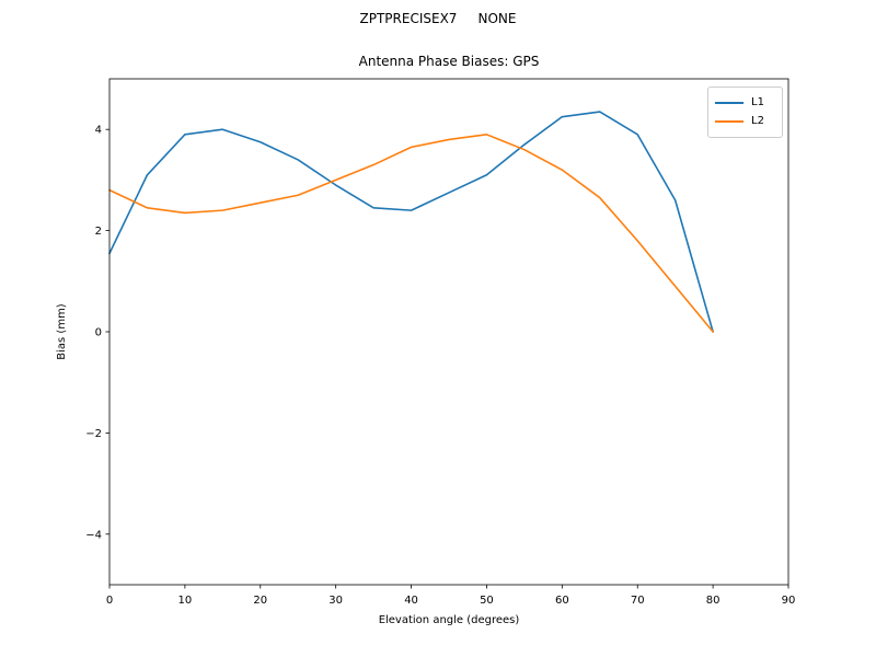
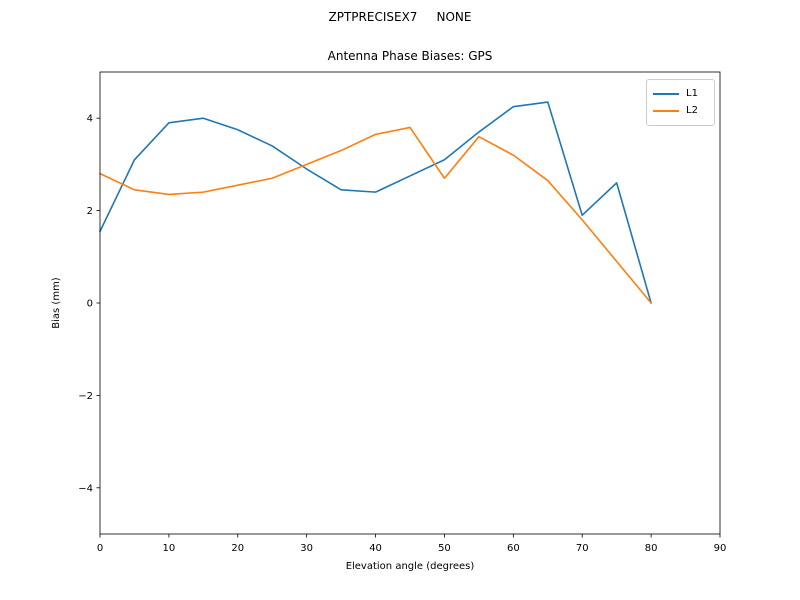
L2/50: 3.9 -> 2.7
L1/70: 3.9 -> 1.9
